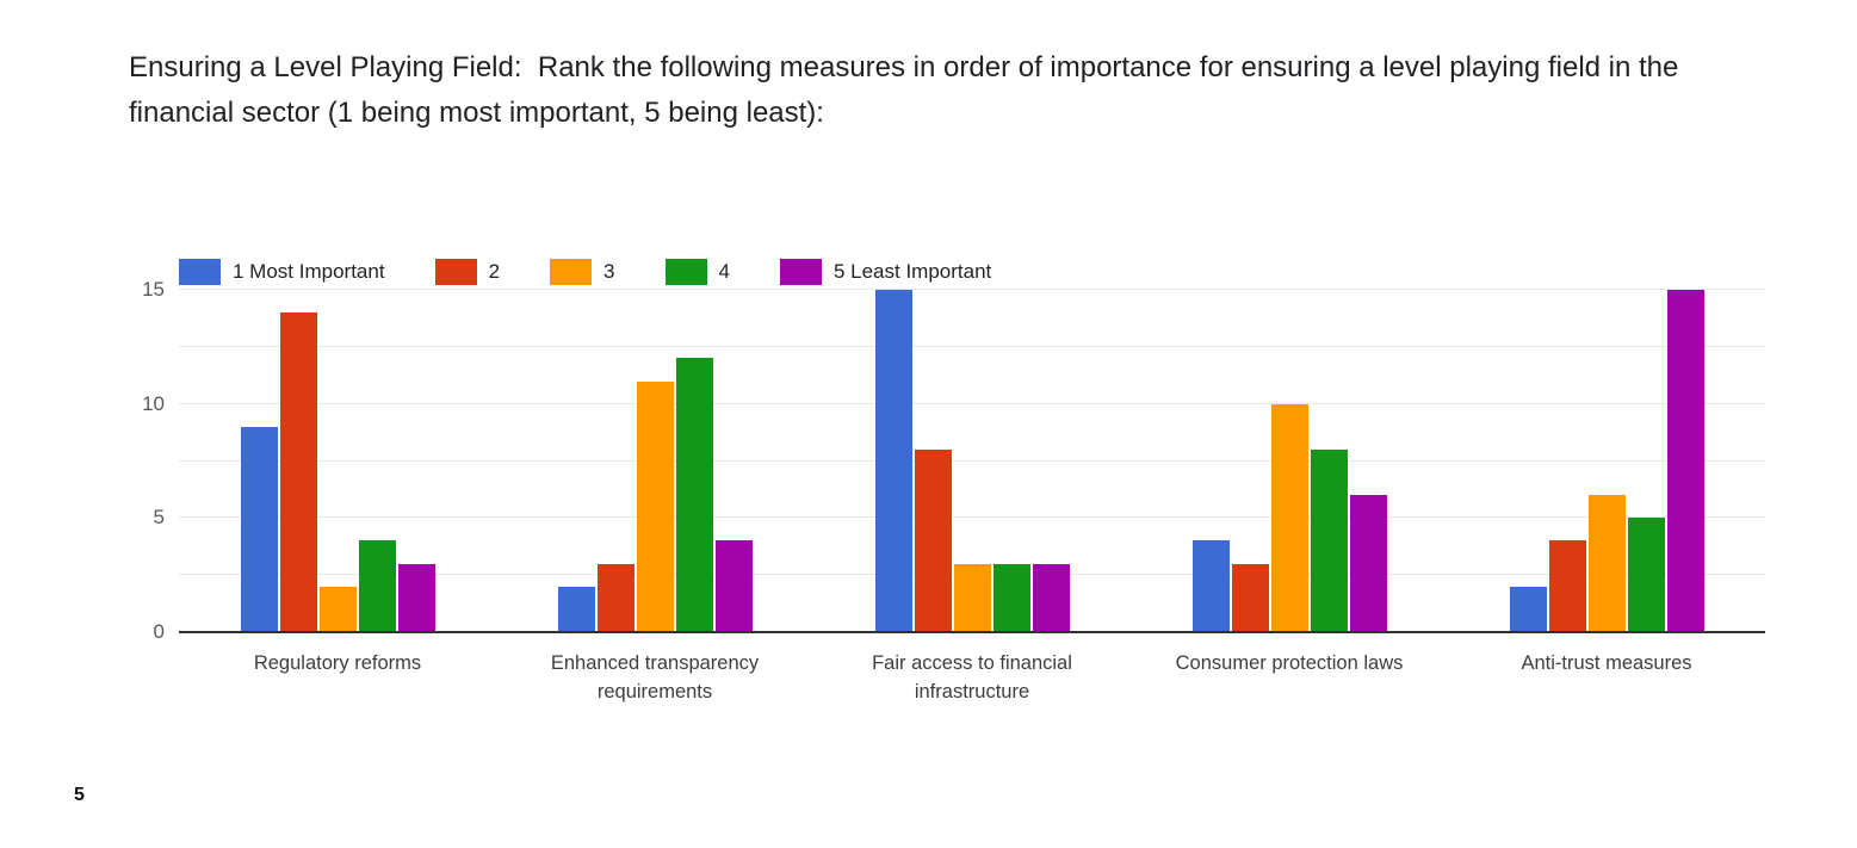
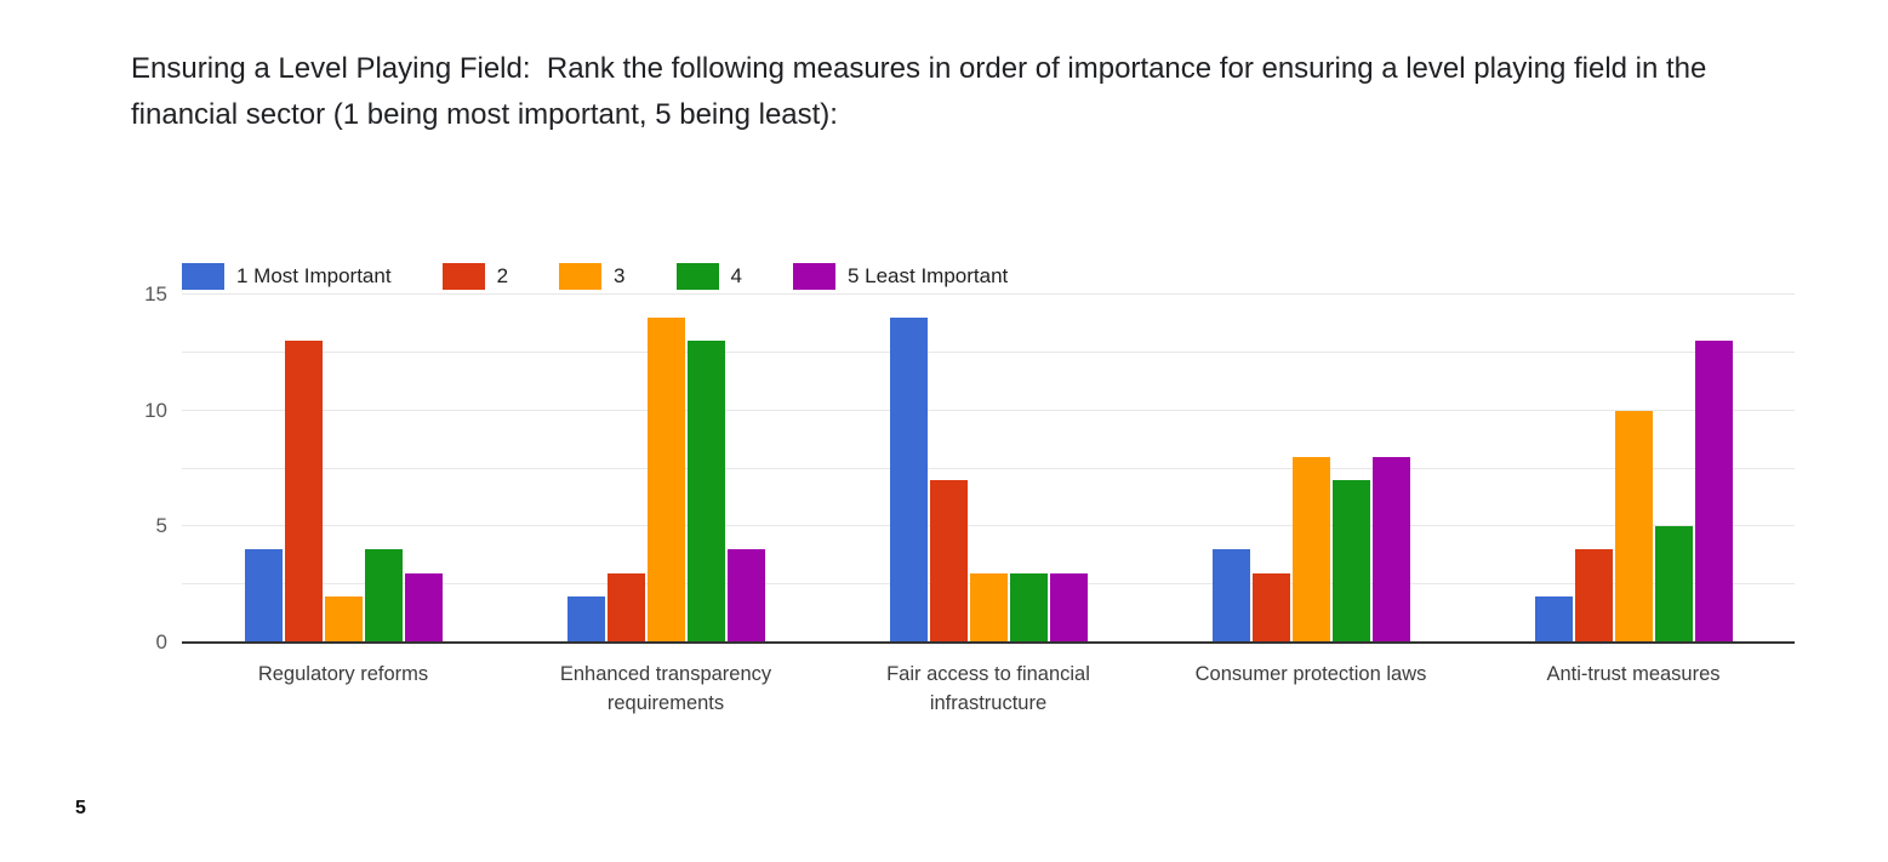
1 Most Important/Regulatory reforms: 9 -> 4
2/Regulatory reforms: 14 -> 13
3/Enhanced transparency requirements: 11 -> 14
4/Enhanced transparency requirements: 12 -> 13
1 Most Important/Fair access to financial infrastructure: 15 -> 14
2/Fair access to financial infrastructure: 8 -> 7
3/Consumer protection laws: 10 -> 8
4/Consumer protection laws: 8 -> 7
5 Least Important/Consumer protection laws: 6 -> 8
3/Anti-trust measures: 6 -> 10
5 Least Important/Anti-trust measures: 15 -> 13
